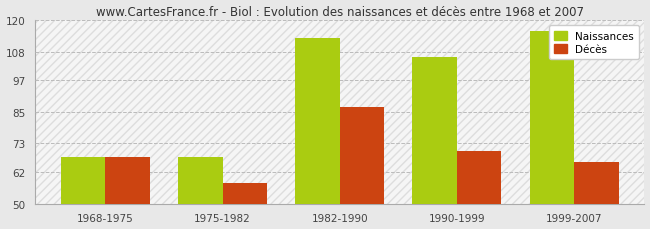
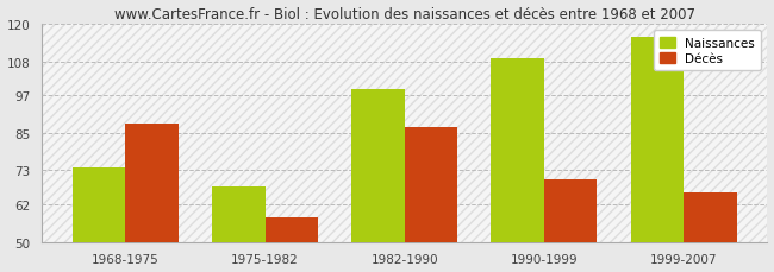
Naissances/1968-1975: 68 -> 74
Décès/1968-1975: 68 -> 88
Naissances/1982-1990: 113 -> 99
Naissances/1990-1999: 106 -> 109
